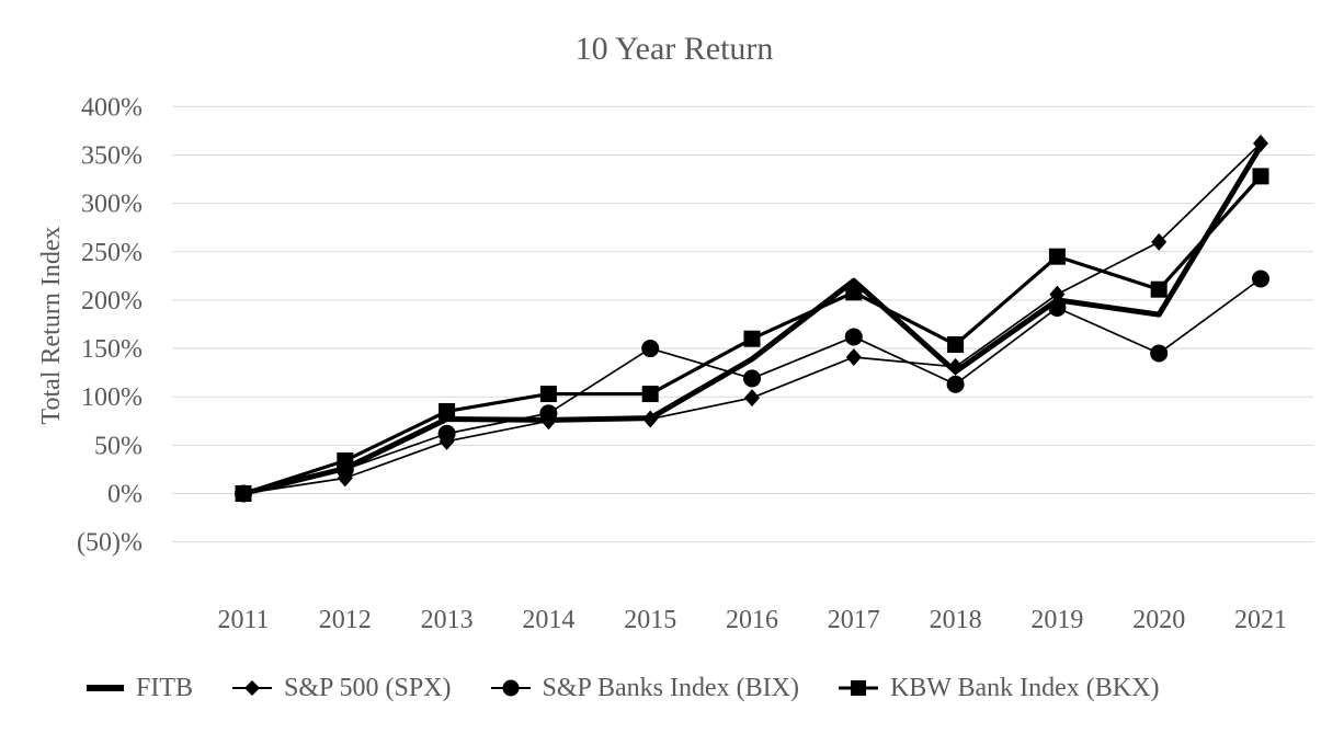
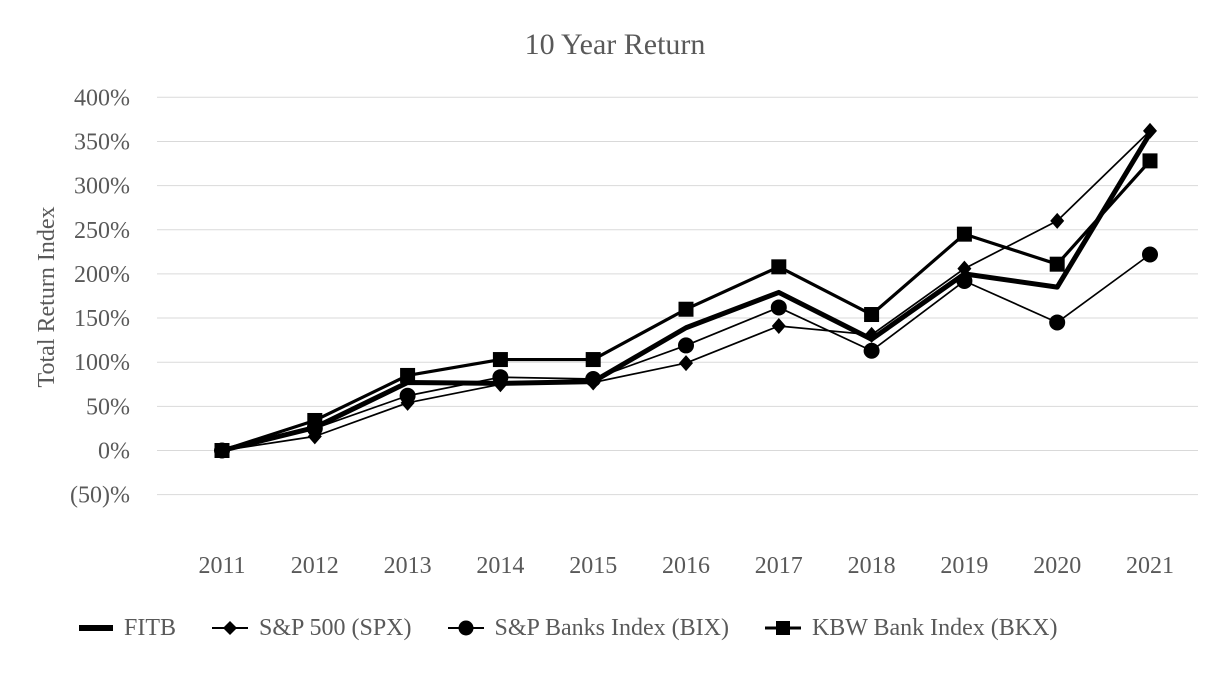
S&P Banks Index (BIX)/2015: 150% -> 80%
FITB/2017: 220% -> 180%
